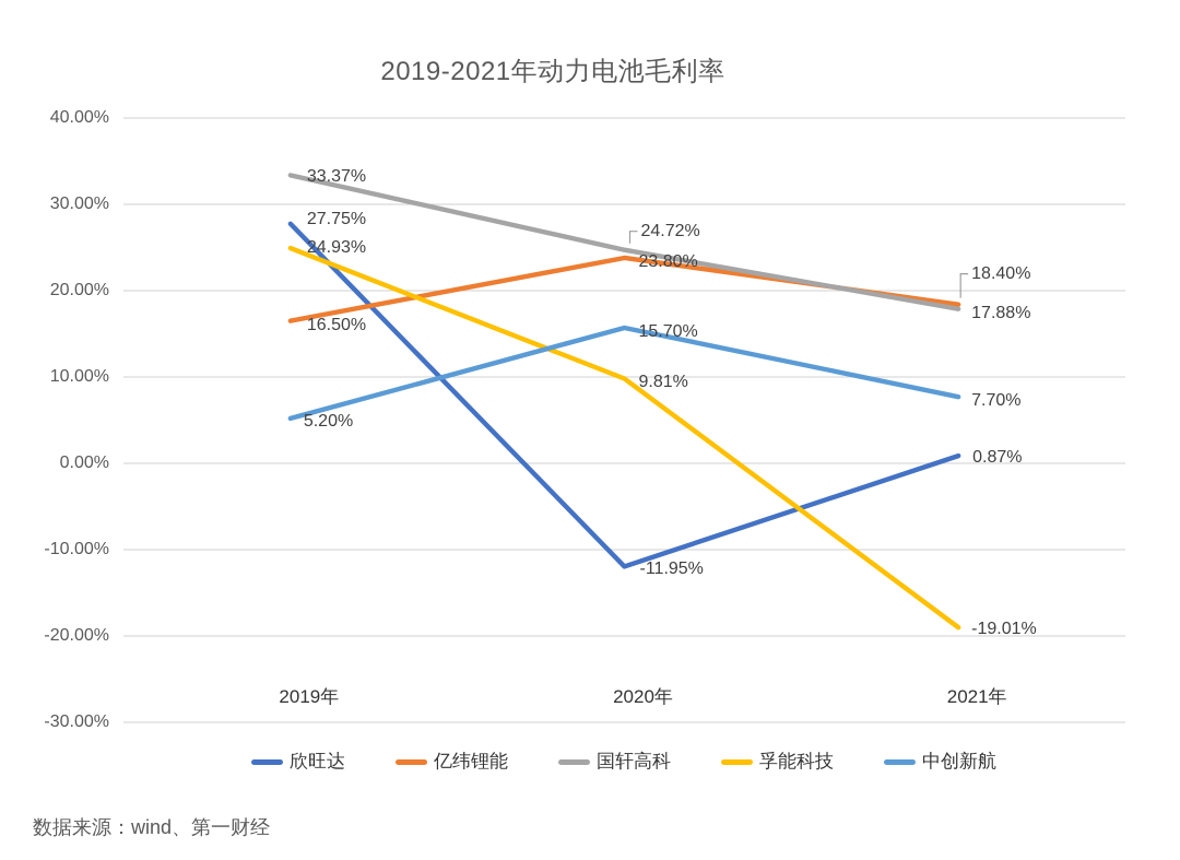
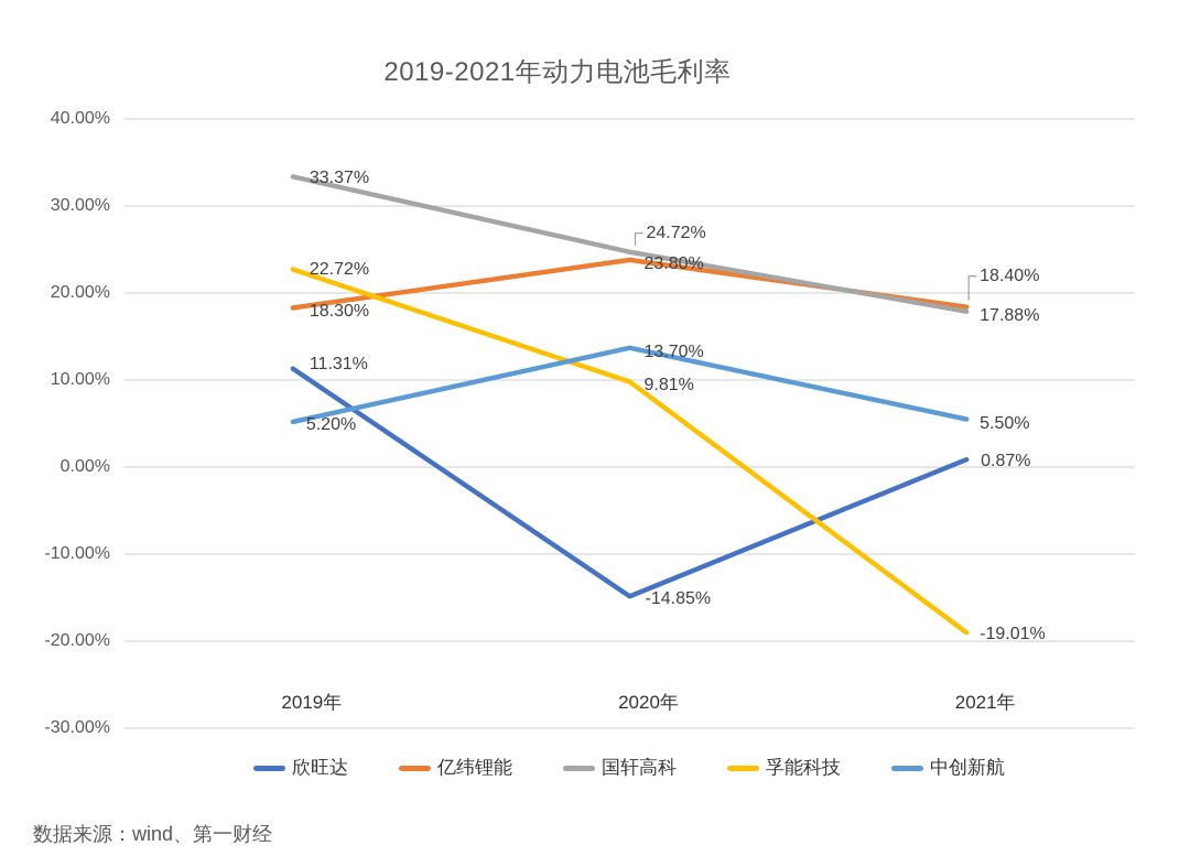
欣旺达/2019年: 27.75% -> 11.31%
亿纬锂能/2019年: 16.50% -> 18.30%
孚能科技/2019年: 24.93% -> 22.72%
欣旺达/2020年: -11.95% -> -14.85%
中创新航/2020年: 15.70% -> 13.70%
中创新航/2021年: 7.70% -> 5.50%
